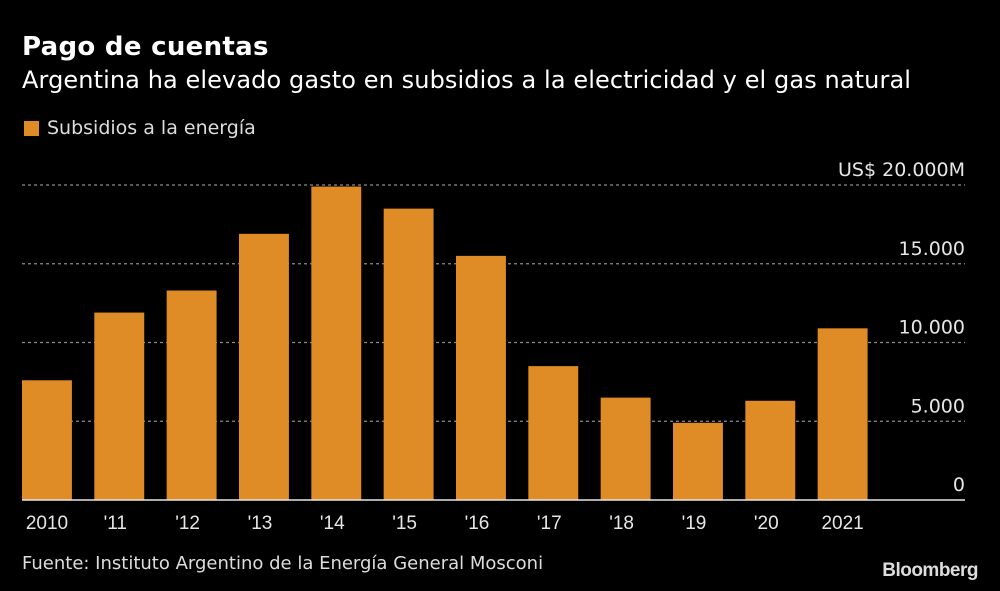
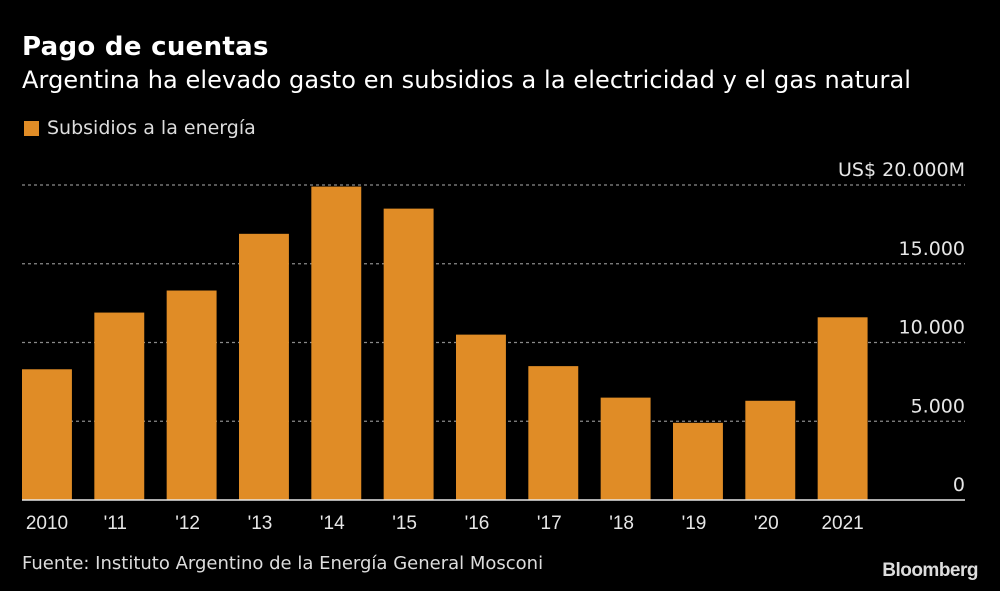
2010: 7600 -> 8300
'16: 15500 -> 10500
2021: 10900 -> 11600
